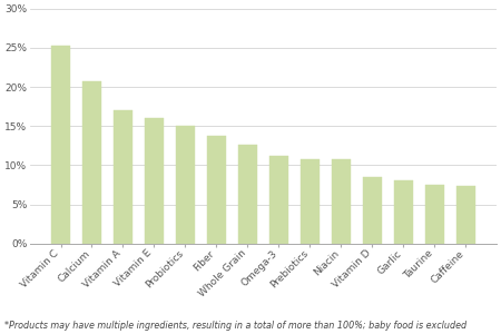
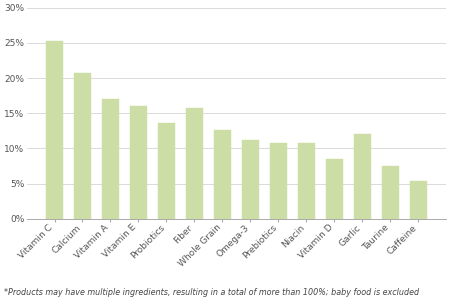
Probiotics: 15.0% -> 13.6%
Fiber: 13.7% -> 15.8%
Garlic: 8.1% -> 12.0%
Caffeine: 7.4% -> 5.4%
